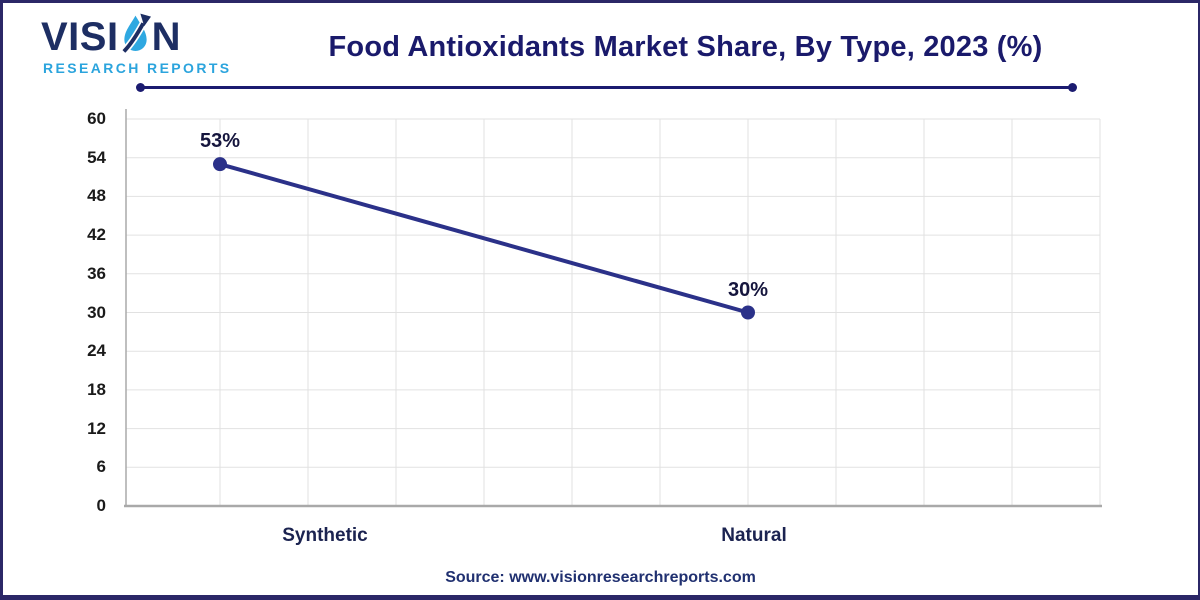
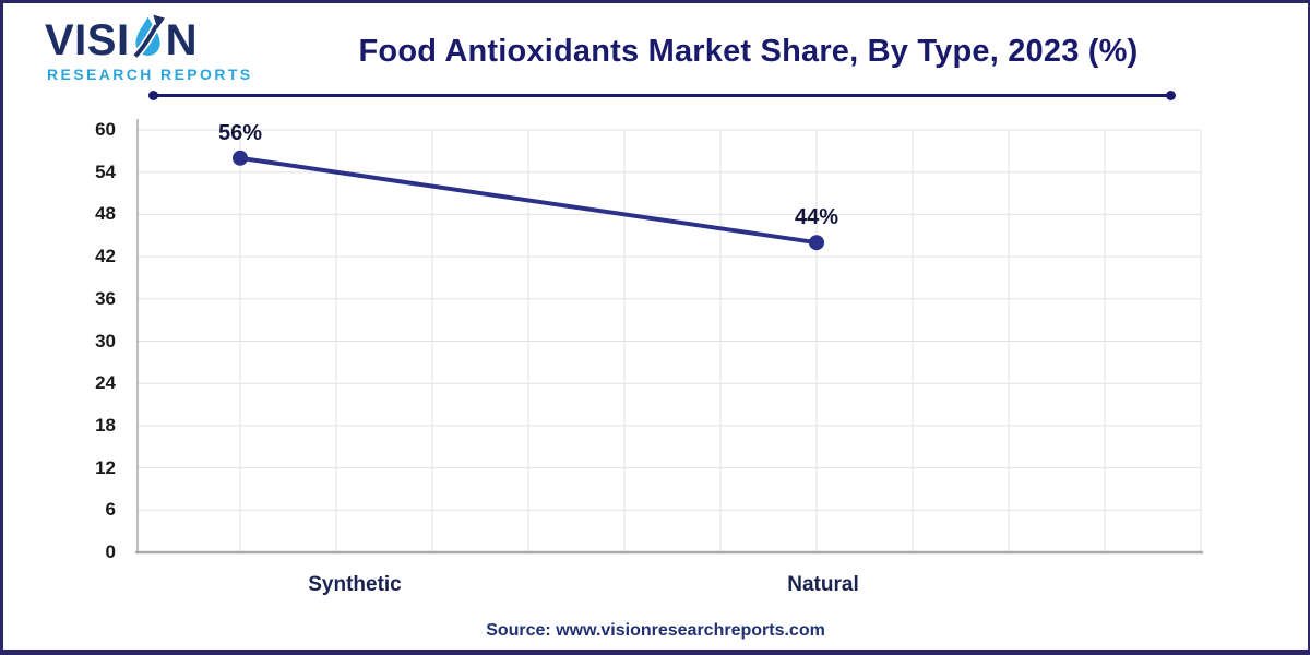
Synthetic: 53% -> 56%
Natural: 30% -> 44%
